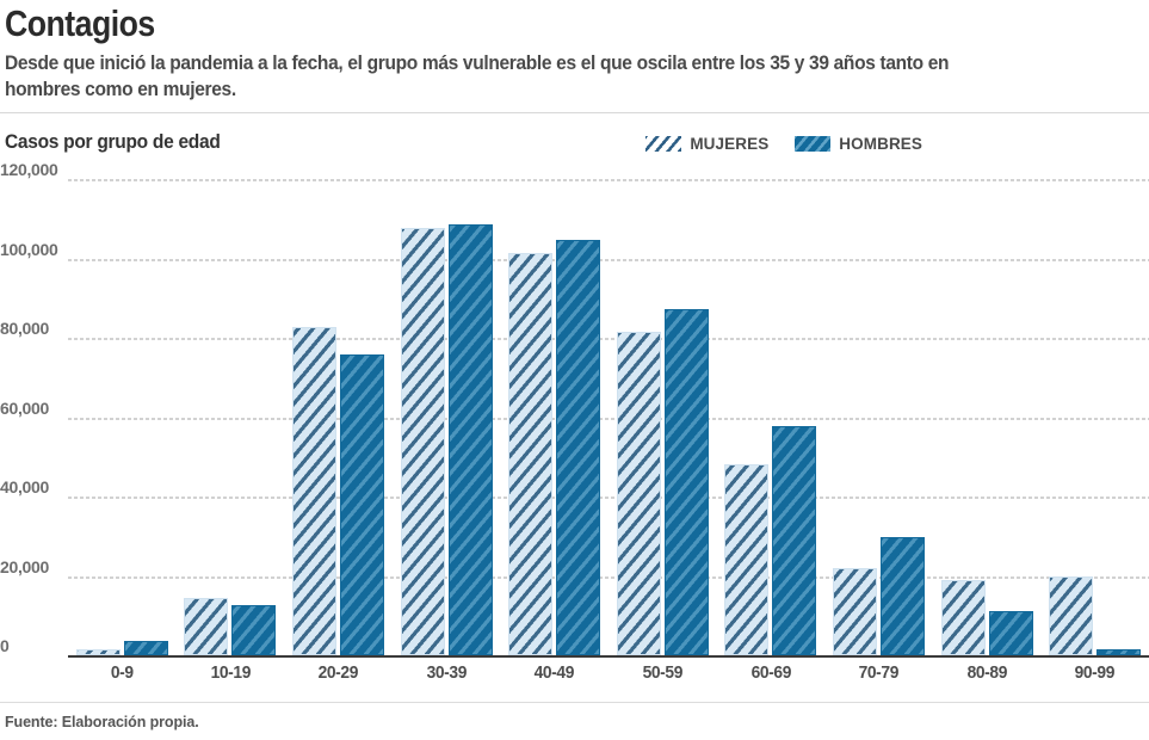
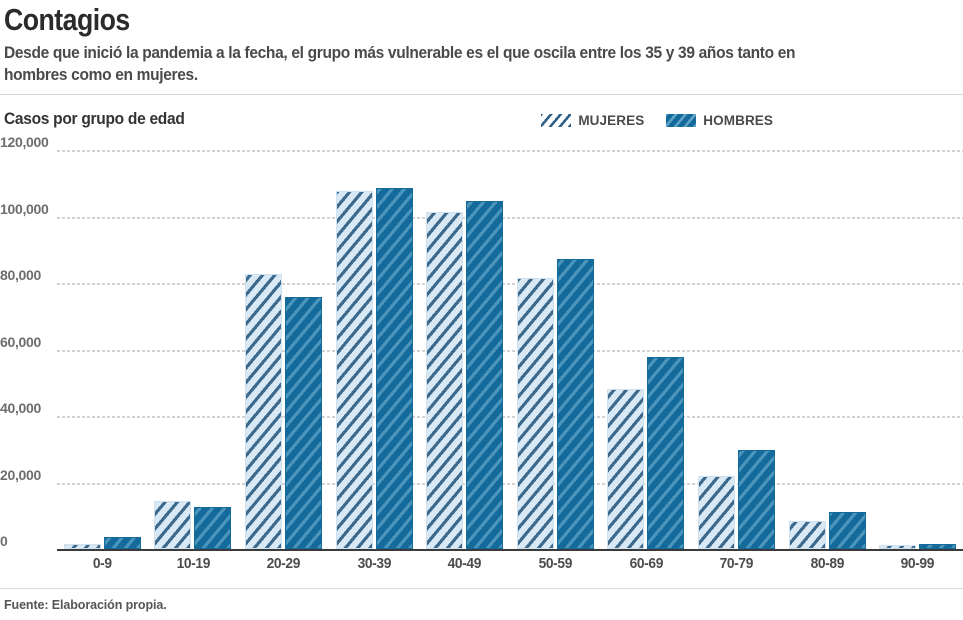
MUJERES/80-89: 19000 -> 8000
MUJERES/90-99: 20000 -> 1000
